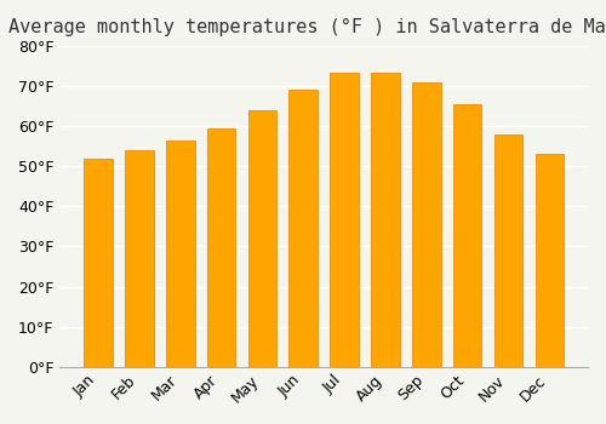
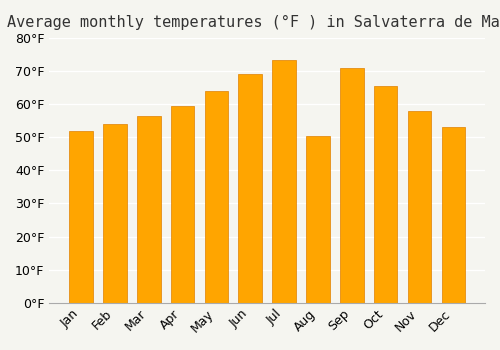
Aug: 73.5°F -> 50.5°F
